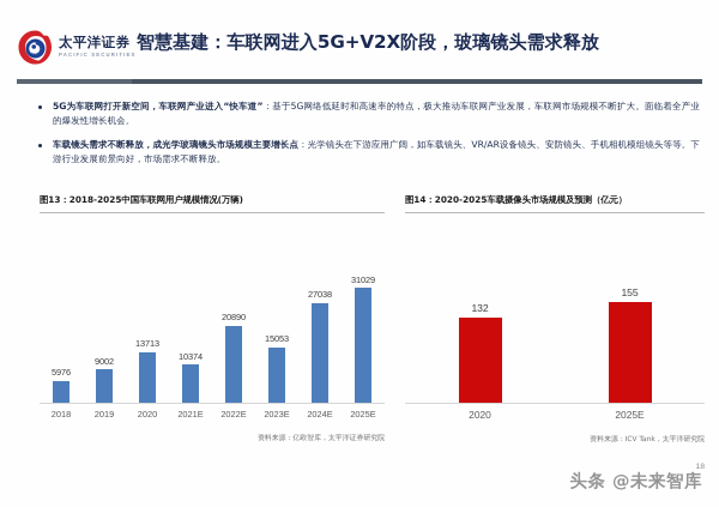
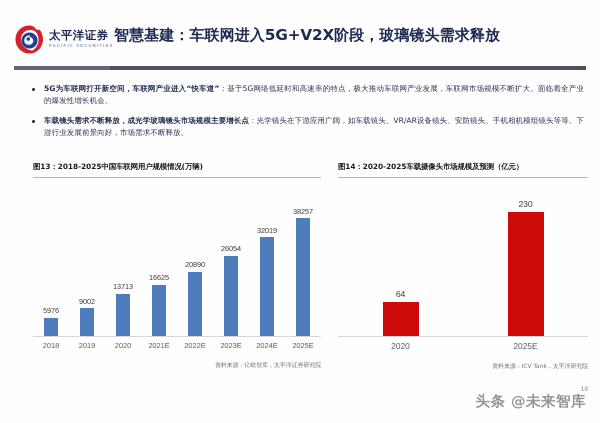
图13：2018-2025中国车联网用户规模情况(万辆)/2021E: 10374 -> 16625
图13：2018-2025中国车联网用户规模情况(万辆)/2023E: 15053 -> 26054
图13：2018-2025中国车联网用户规模情况(万辆)/2024E: 27038 -> 32019
图13：2018-2025中国车联网用户规模情况(万辆)/2025E: 31029 -> 38257
图14：2020-2025车载摄像头市场规模及预测（亿元）/2020: 132 -> 64
图14：2020-2025车载摄像头市场规模及预测（亿元）/2025E: 155 -> 230
